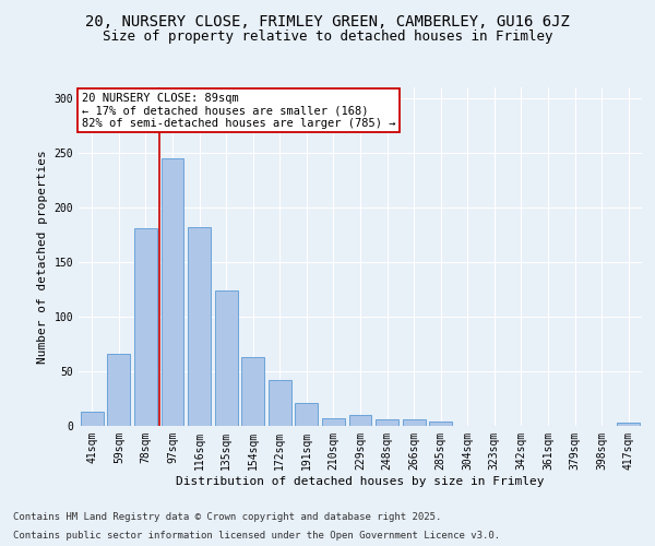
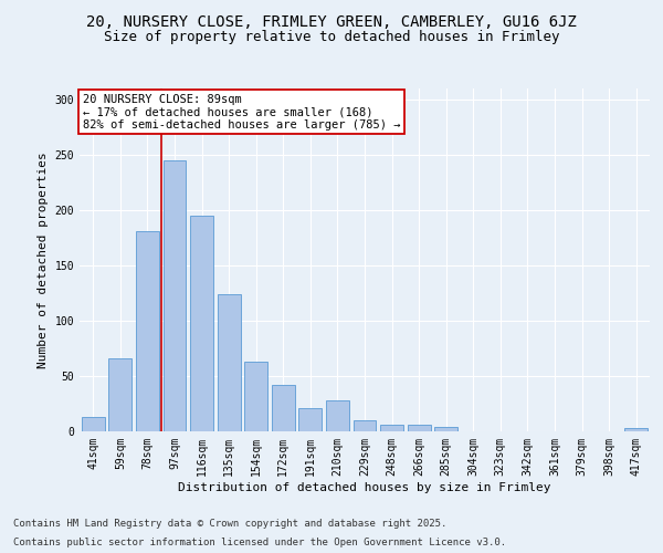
116sqm: 182 -> 195
210sqm: 7 -> 28
